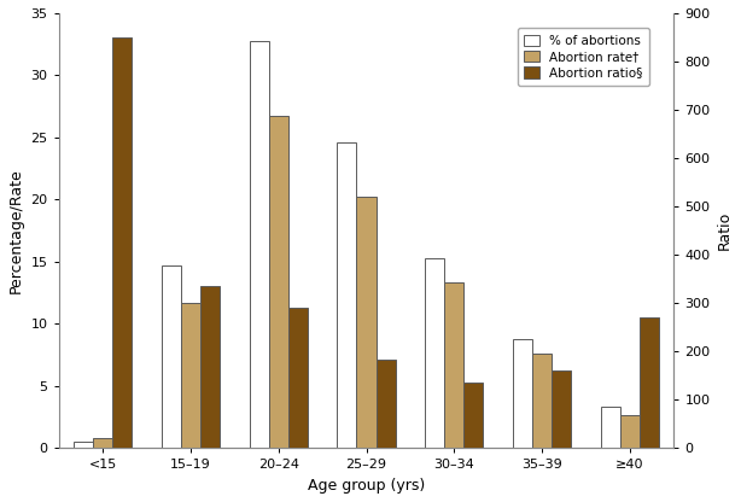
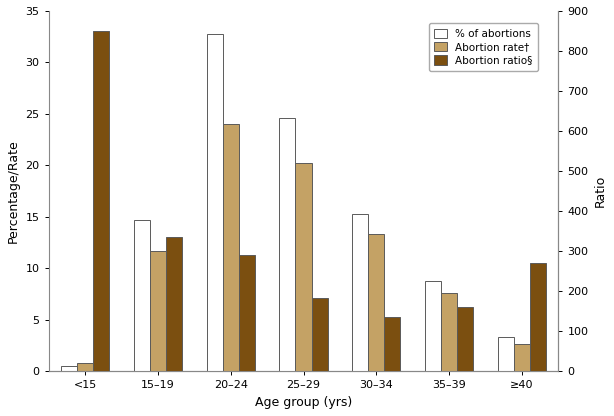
Abortion rate†/20–24: 26.7 -> 24.0
